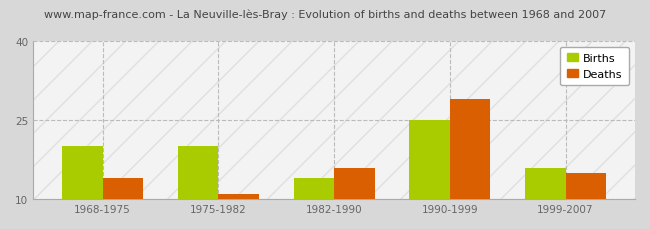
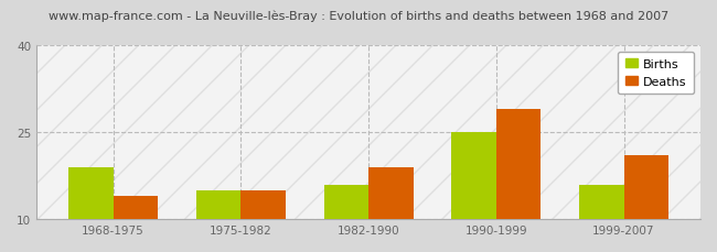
Births/1968-1975: 20 -> 19
Births/1975-1982: 20 -> 15
Deaths/1975-1982: 11 -> 15
Births/1982-1990: 14 -> 16
Deaths/1982-1990: 16 -> 19
Deaths/1999-2007: 15 -> 21
